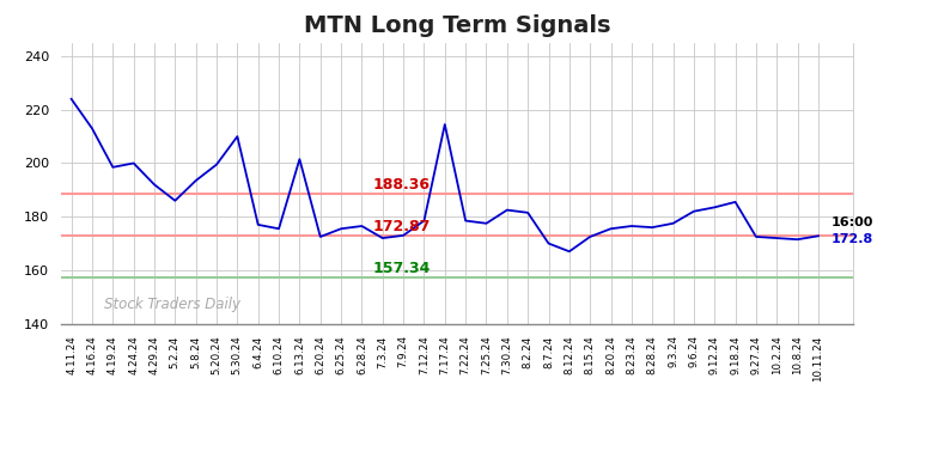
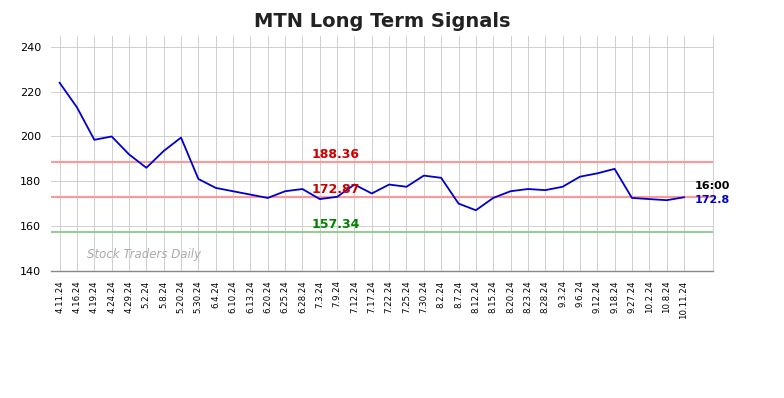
5.30.24: 210.0 -> 181.0
6.13.24: 201.5 -> 174.0
7.17.24: 214.5 -> 174.5
